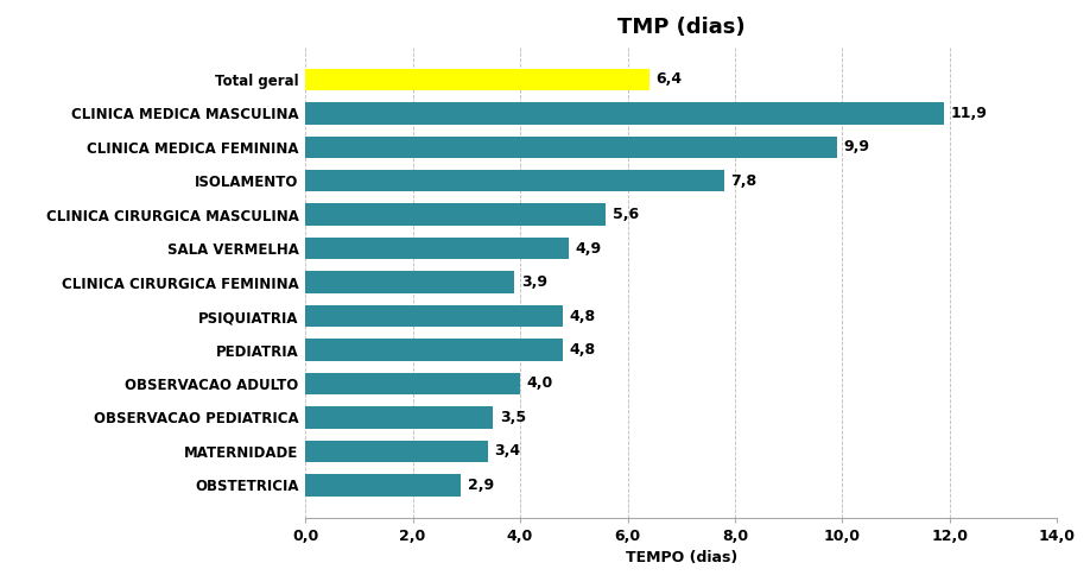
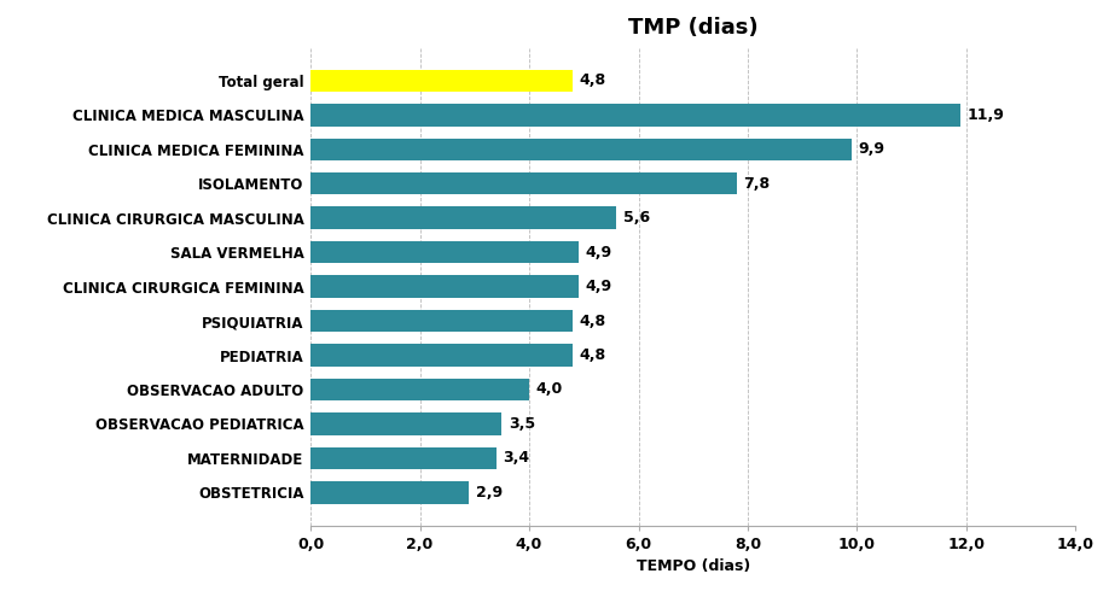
Total geral: 6,4 -> 4,8
CLINICA CIRURGICA FEMININA: 3,9 -> 4,9
